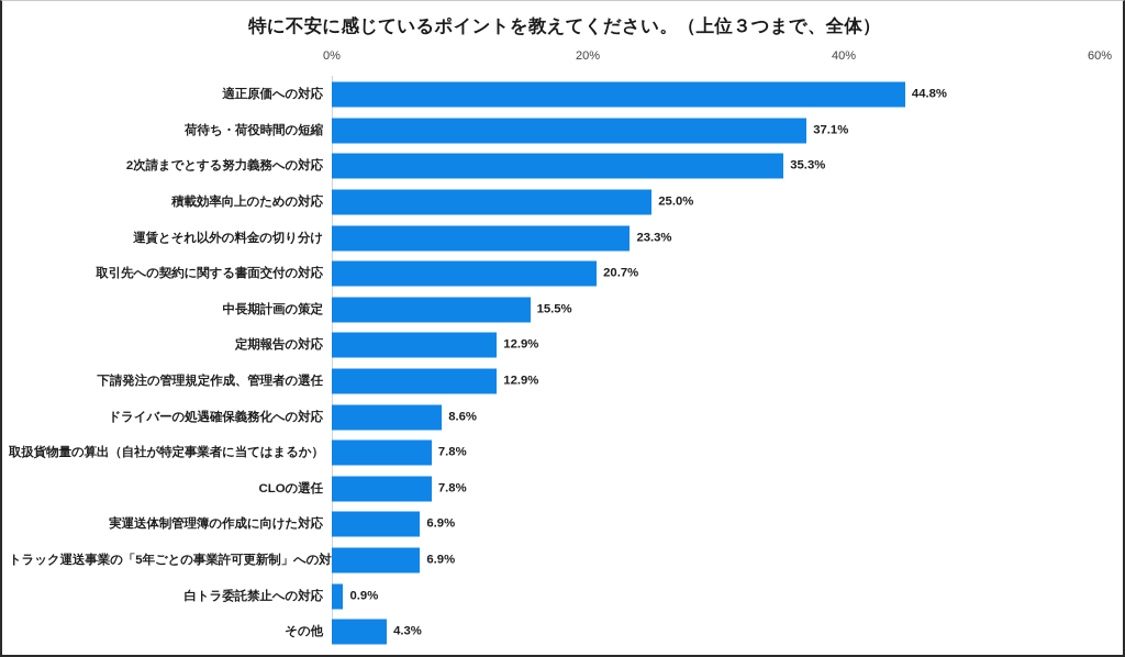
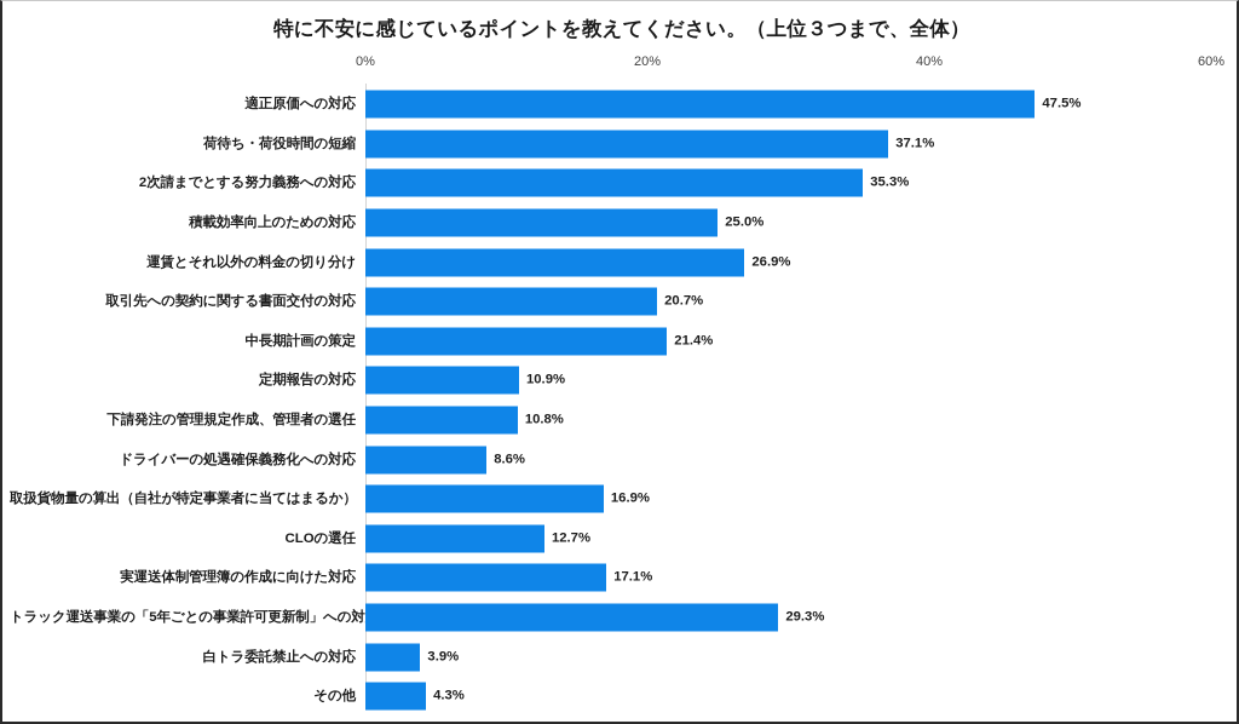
適正原価への対応: 44.8% -> 47.5%
運賃とそれ以外の料金の切り分け: 23.3% -> 26.9%
中長期計画の策定: 15.5% -> 21.4%
定期報告の対応: 12.9% -> 10.9%
下請発注の管理規定作成、管理者の選任: 12.9% -> 10.8%
取扱貨物量の算出（自社が特定事業者に当てはまるか）: 7.8% -> 16.9%
CLOの選任: 7.8% -> 12.7%
実運送体制管理簿の作成に向けた対応: 6.9% -> 17.1%
トラック運送事業の「5年ごとの事業許可更新制」への対応: 6.9% -> 29.3%
白トラ委託禁止への対応: 0.9% -> 3.9%
